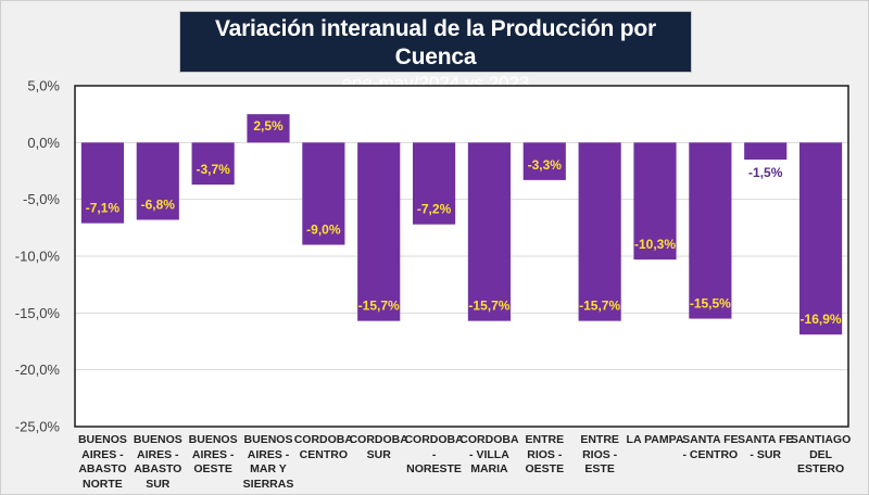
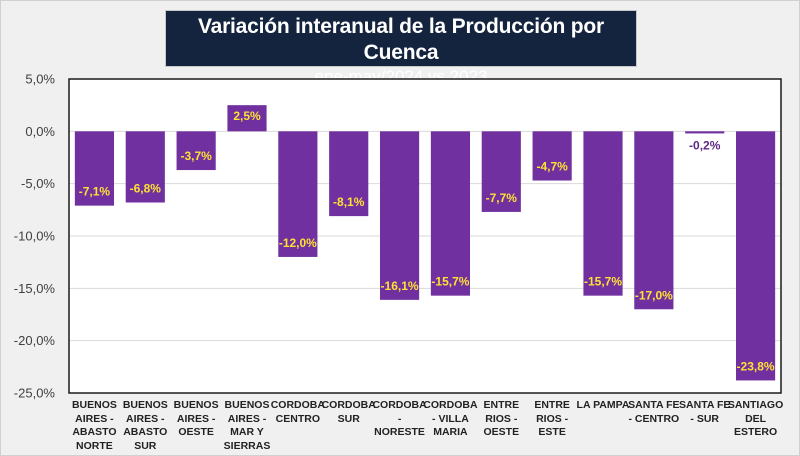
CORDOBA CENTRO: -9,0% -> -12,0%
CORDOBA SUR: -15,7% -> -8,1%
CORDOBA - NORESTE: -7,2% -> -16,1%
ENTRE RIOS - OESTE: -3,3% -> -7,7%
ENTRE RIOS - ESTE: -15,7% -> -4,7%
LA PAMPA: -10,3% -> -15,7%
SANTA FE - CENTRO: -15,5% -> -17,0%
SANTA FE - SUR: -1,5% -> -0,2%
SANTIAGO DEL ESTERO: -16,9% -> -23,8%
